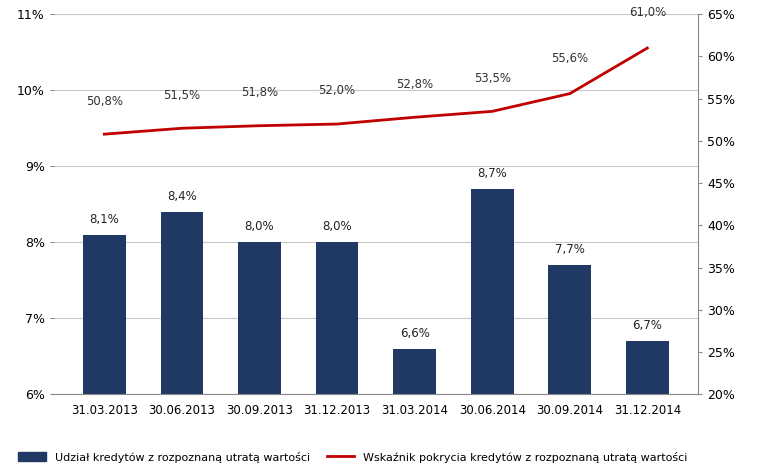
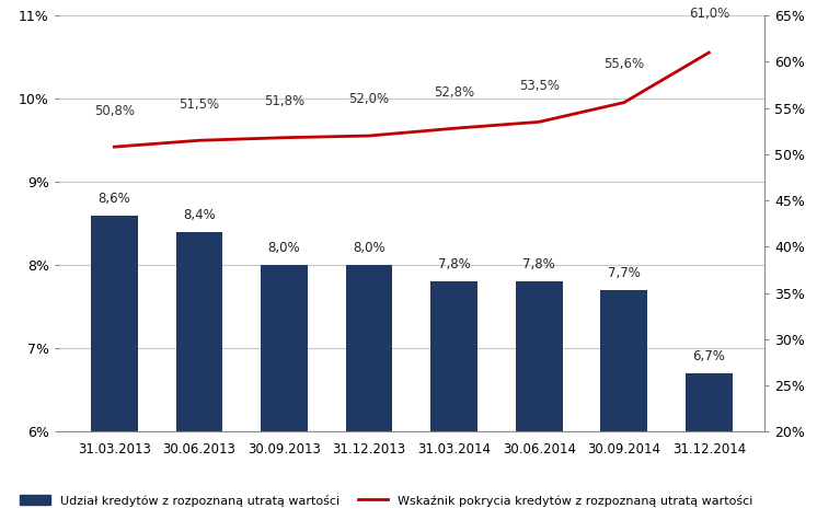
Udział kredytów z rozpoznaną utratą wartości/31.03.2013: 8,1% -> 8,6%
Udział kredytów z rozpoznaną utratą wartości/31.03.2014: 6,6% -> 7,8%
Udział kredytów z rozpoznaną utratą wartości/30.06.2014: 8,7% -> 7,8%
